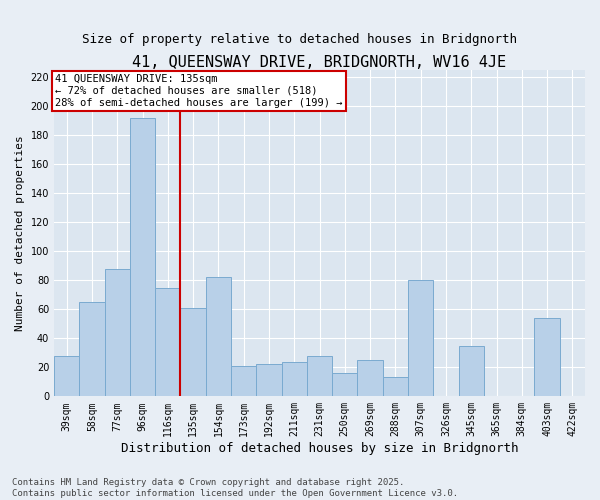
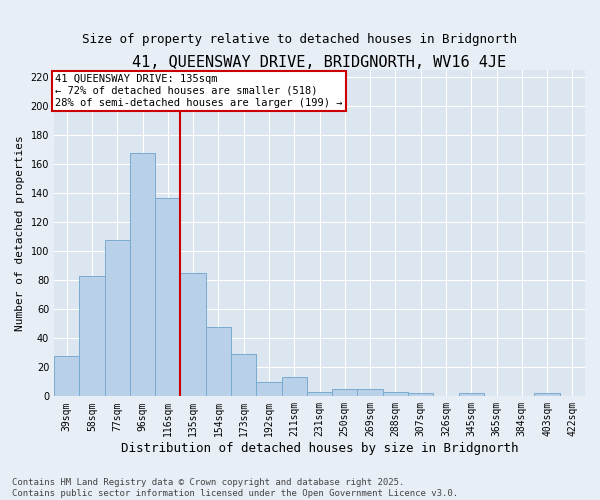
58sqm: 65 -> 83
77sqm: 88 -> 108
96sqm: 192 -> 168
116sqm: 75 -> 137
135sqm: 61 -> 85
154sqm: 82 -> 48
173sqm: 21 -> 29
192sqm: 22 -> 10
211sqm: 24 -> 13
231sqm: 28 -> 3
250sqm: 16 -> 5
269sqm: 25 -> 5
288sqm: 13 -> 3
307sqm: 80 -> 2
345sqm: 35 -> 2
403sqm: 54 -> 2
